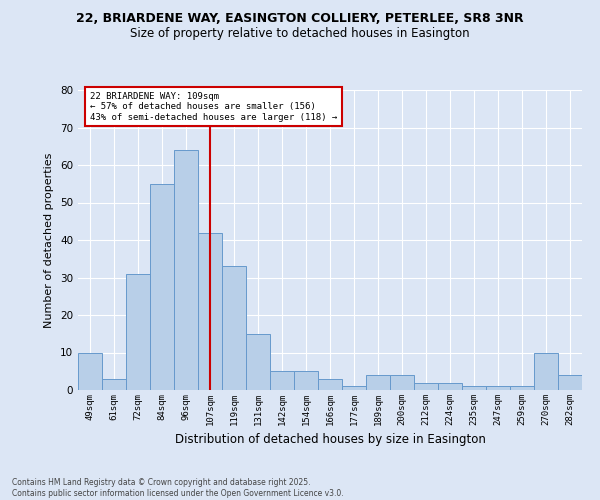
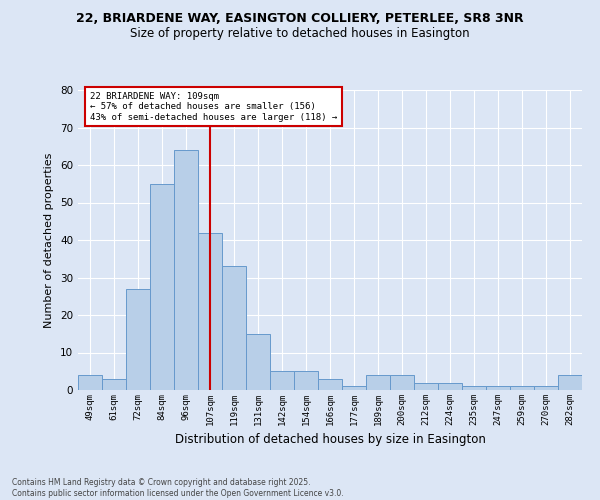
49sqm: 10 -> 4
72sqm: 31 -> 27
270sqm: 10 -> 1
